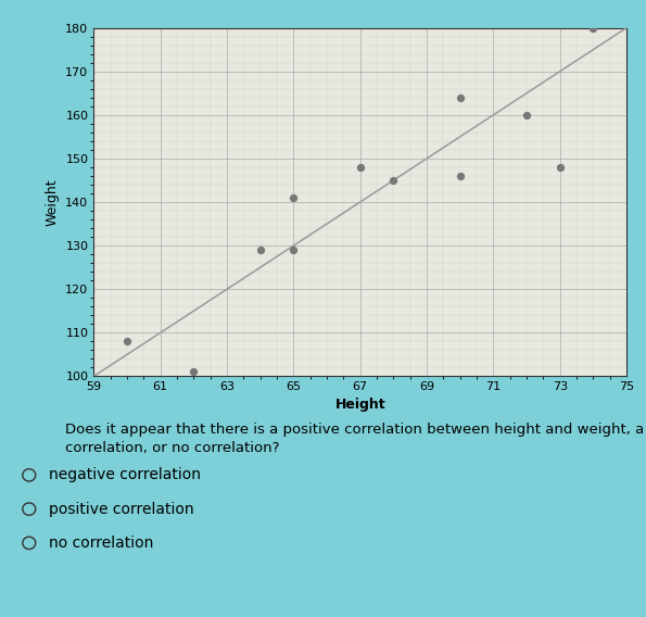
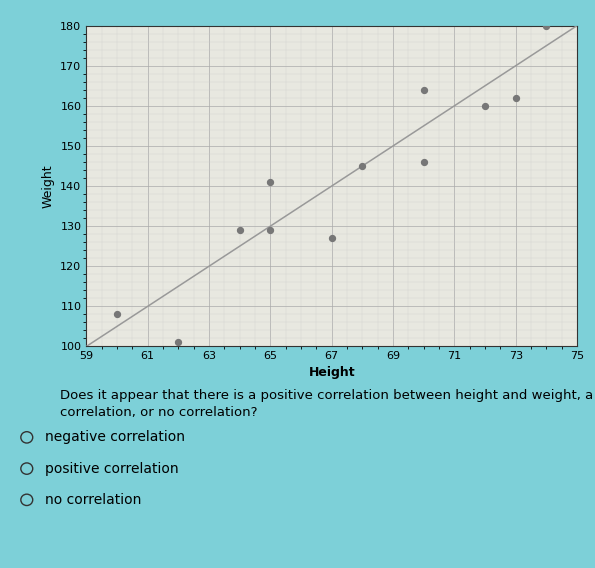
67: 148 -> 127
73: 148 -> 162
